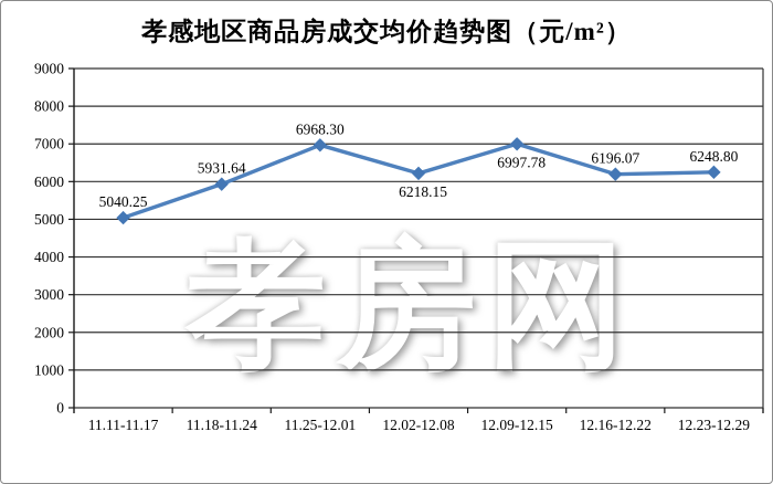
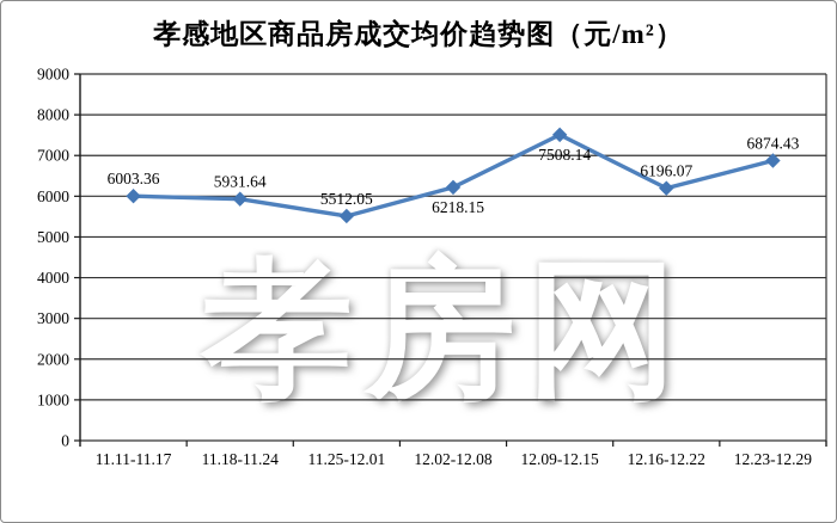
11.11-11.17: 5040.25 -> 6003.36
11.25-12.01: 6968.30 -> 5512.05
12.09-12.15: 6997.78 -> 7508.14
12.23-12.29: 6248.80 -> 6874.43
